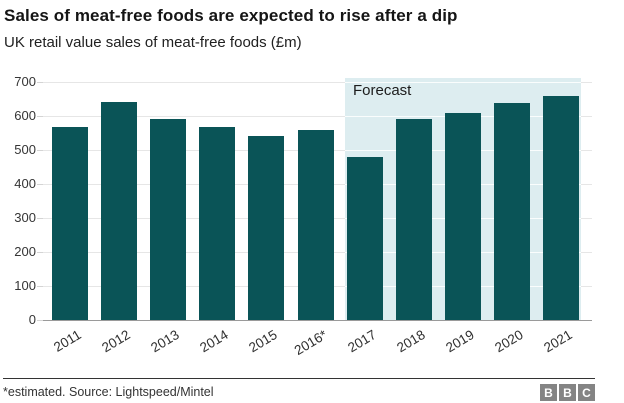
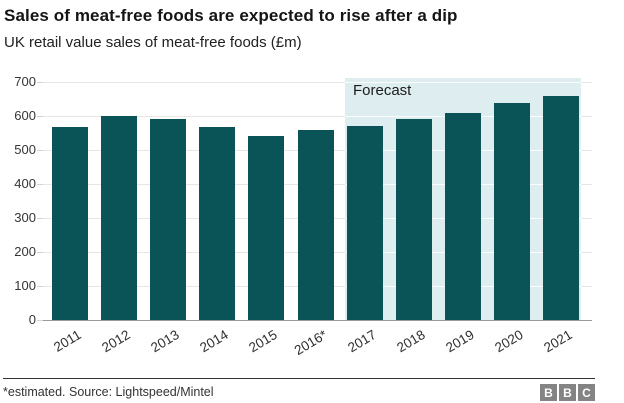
2012: 640 -> 600
2017: 480 -> 570
